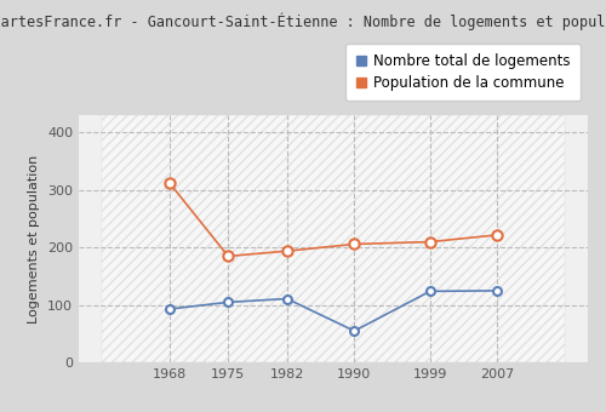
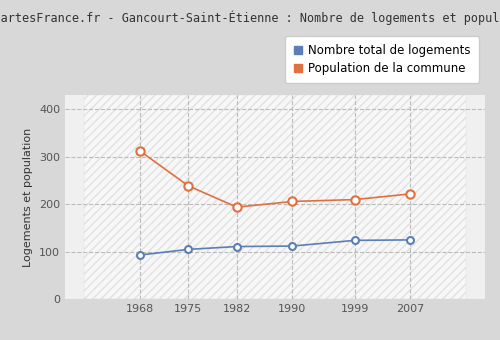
Population de la commune/1975: 185 -> 239
Nombre total de logements/1990: 55 -> 112
